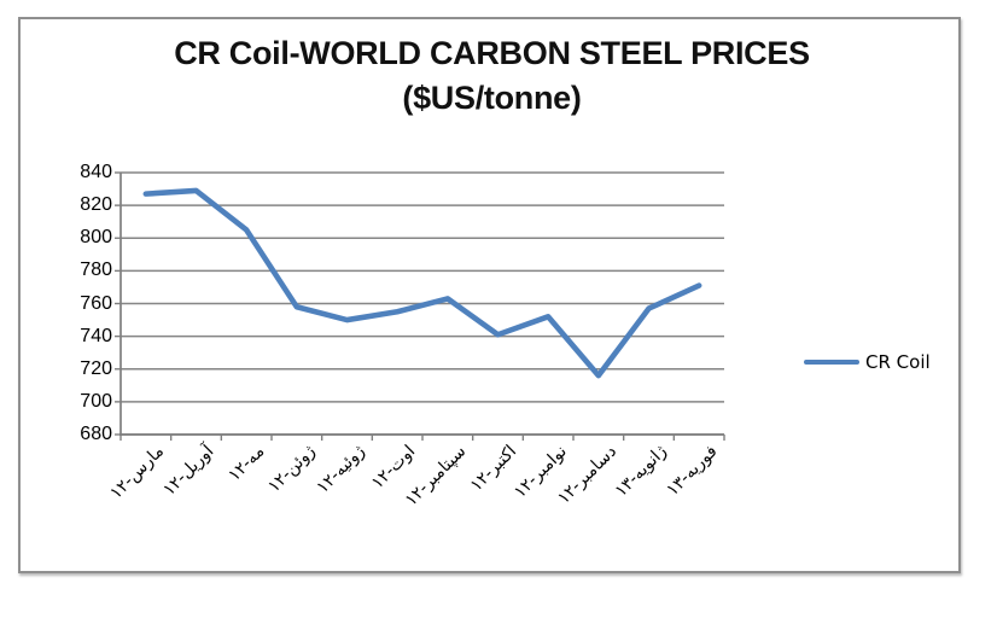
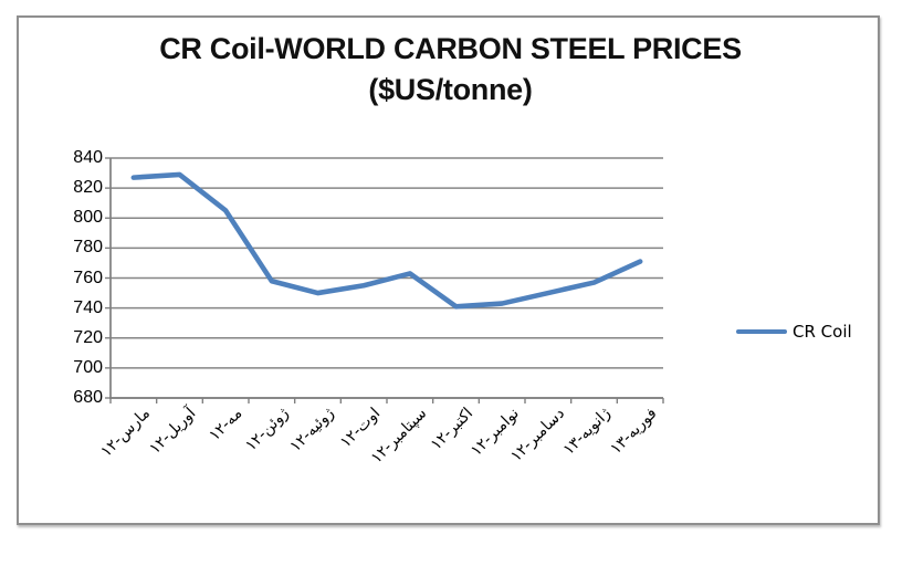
نوامبر-۱۲: 752 -> 743
دسامبر-۱۲: 716 -> 750
